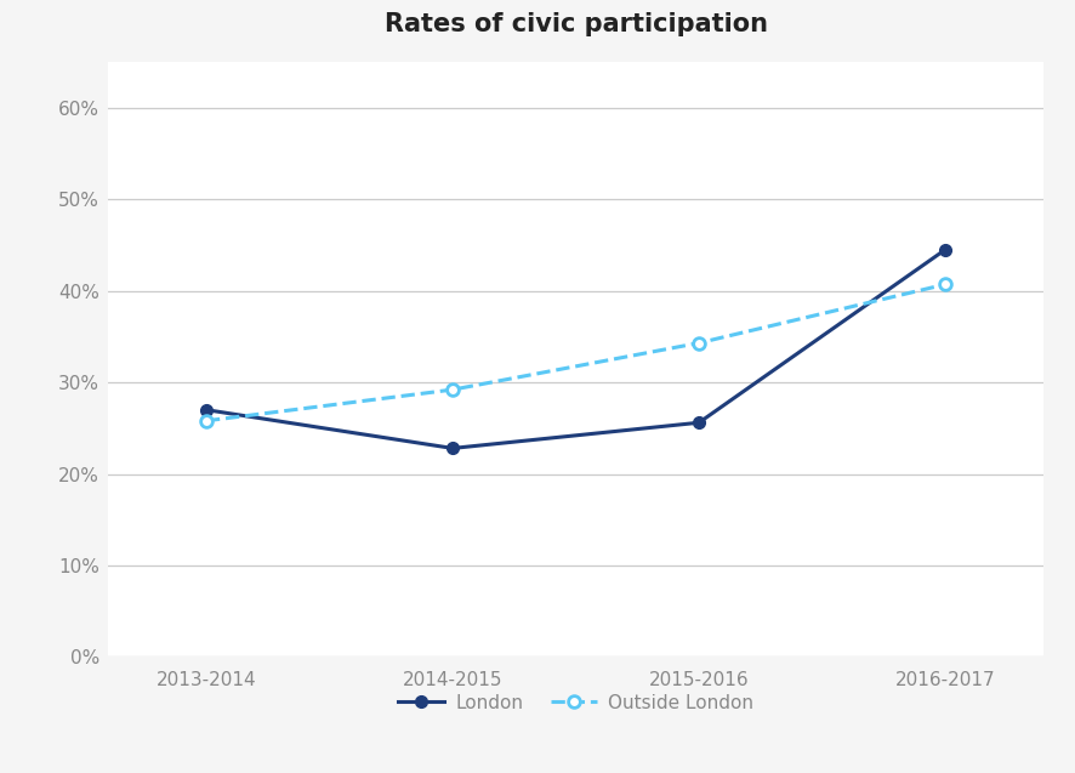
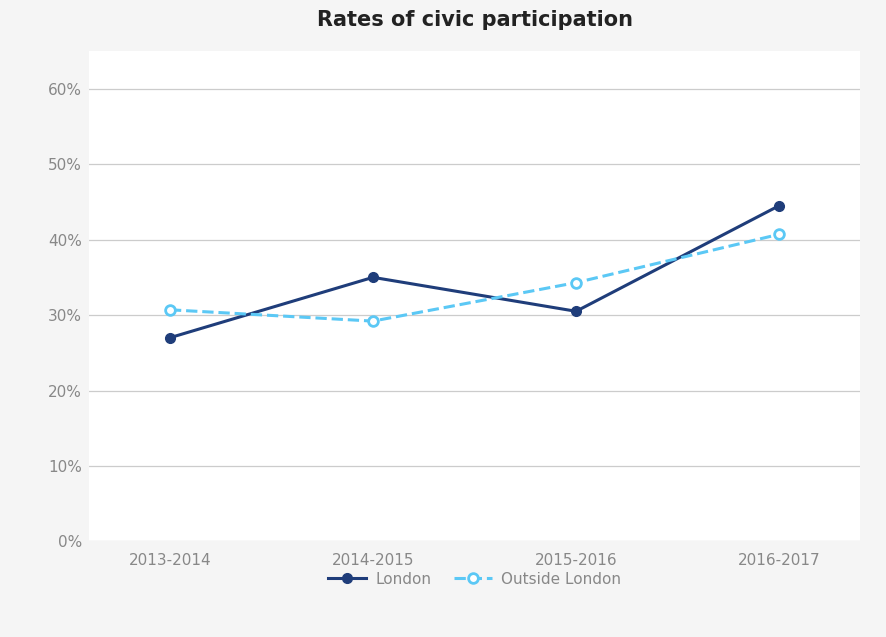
Outside London/2013-2014: 25.8% -> 30.7%
London/2014-2015: 22.8% -> 35.0%
London/2015-2016: 25.6% -> 30.5%
